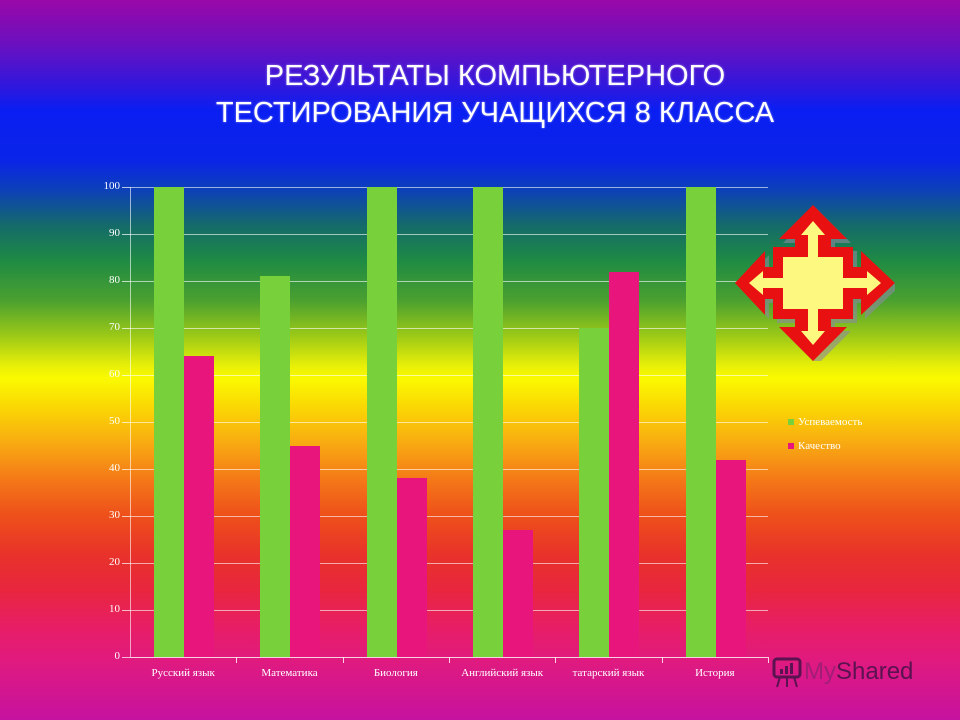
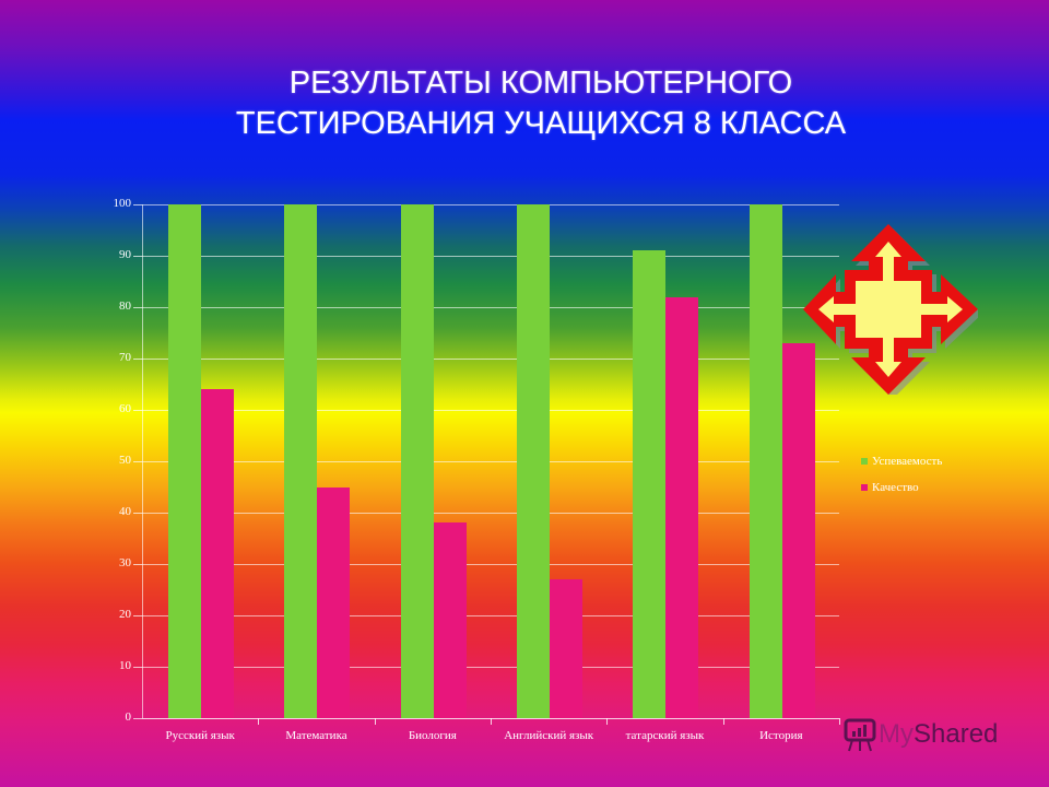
Успеваемость/Математика: 81 -> 100
Успеваемость/татарский язык: 70 -> 91
Качество/История: 42 -> 73
